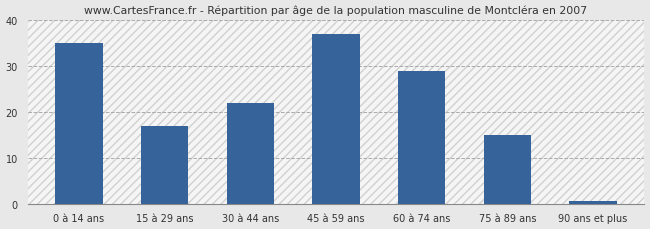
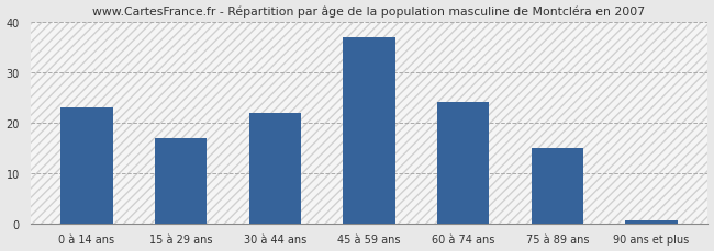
0 à 14 ans: 35.0 -> 23.0
60 à 74 ans: 29.0 -> 24.0
